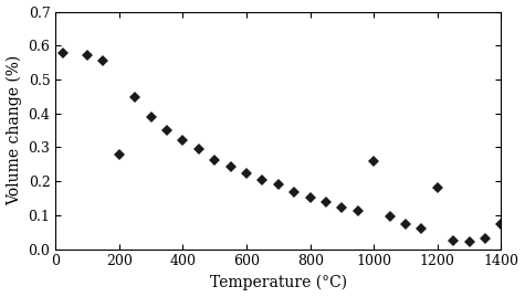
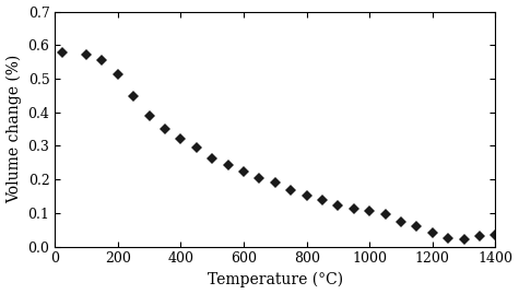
200: 0.280 -> 0.513
1000: 0.260 -> 0.105
1200: 0.180 -> 0.042
1400: 0.075 -> 0.035
